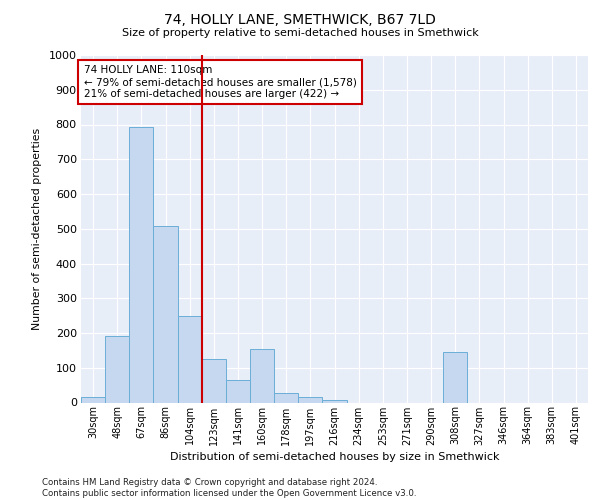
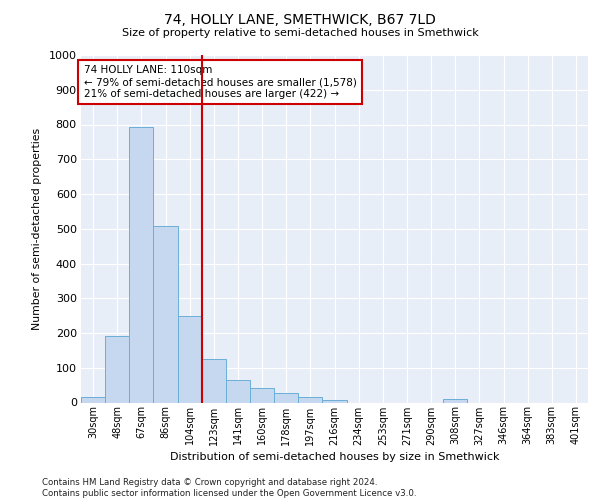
160sqm: 155 -> 42
308sqm: 145 -> 10
